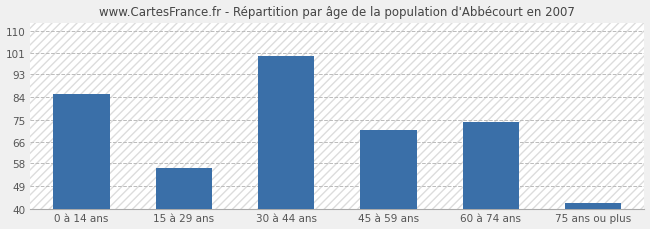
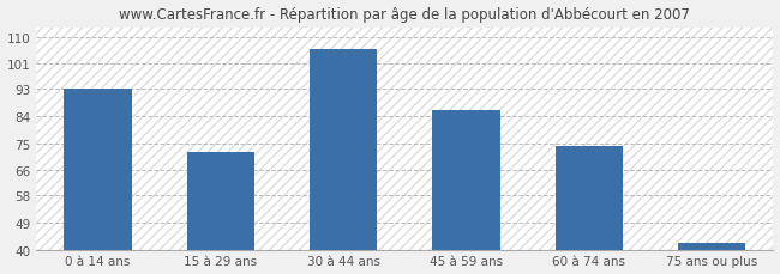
0 à 14 ans: 85 -> 93
15 à 29 ans: 56 -> 72
30 à 44 ans: 100 -> 106
45 à 59 ans: 71 -> 86
